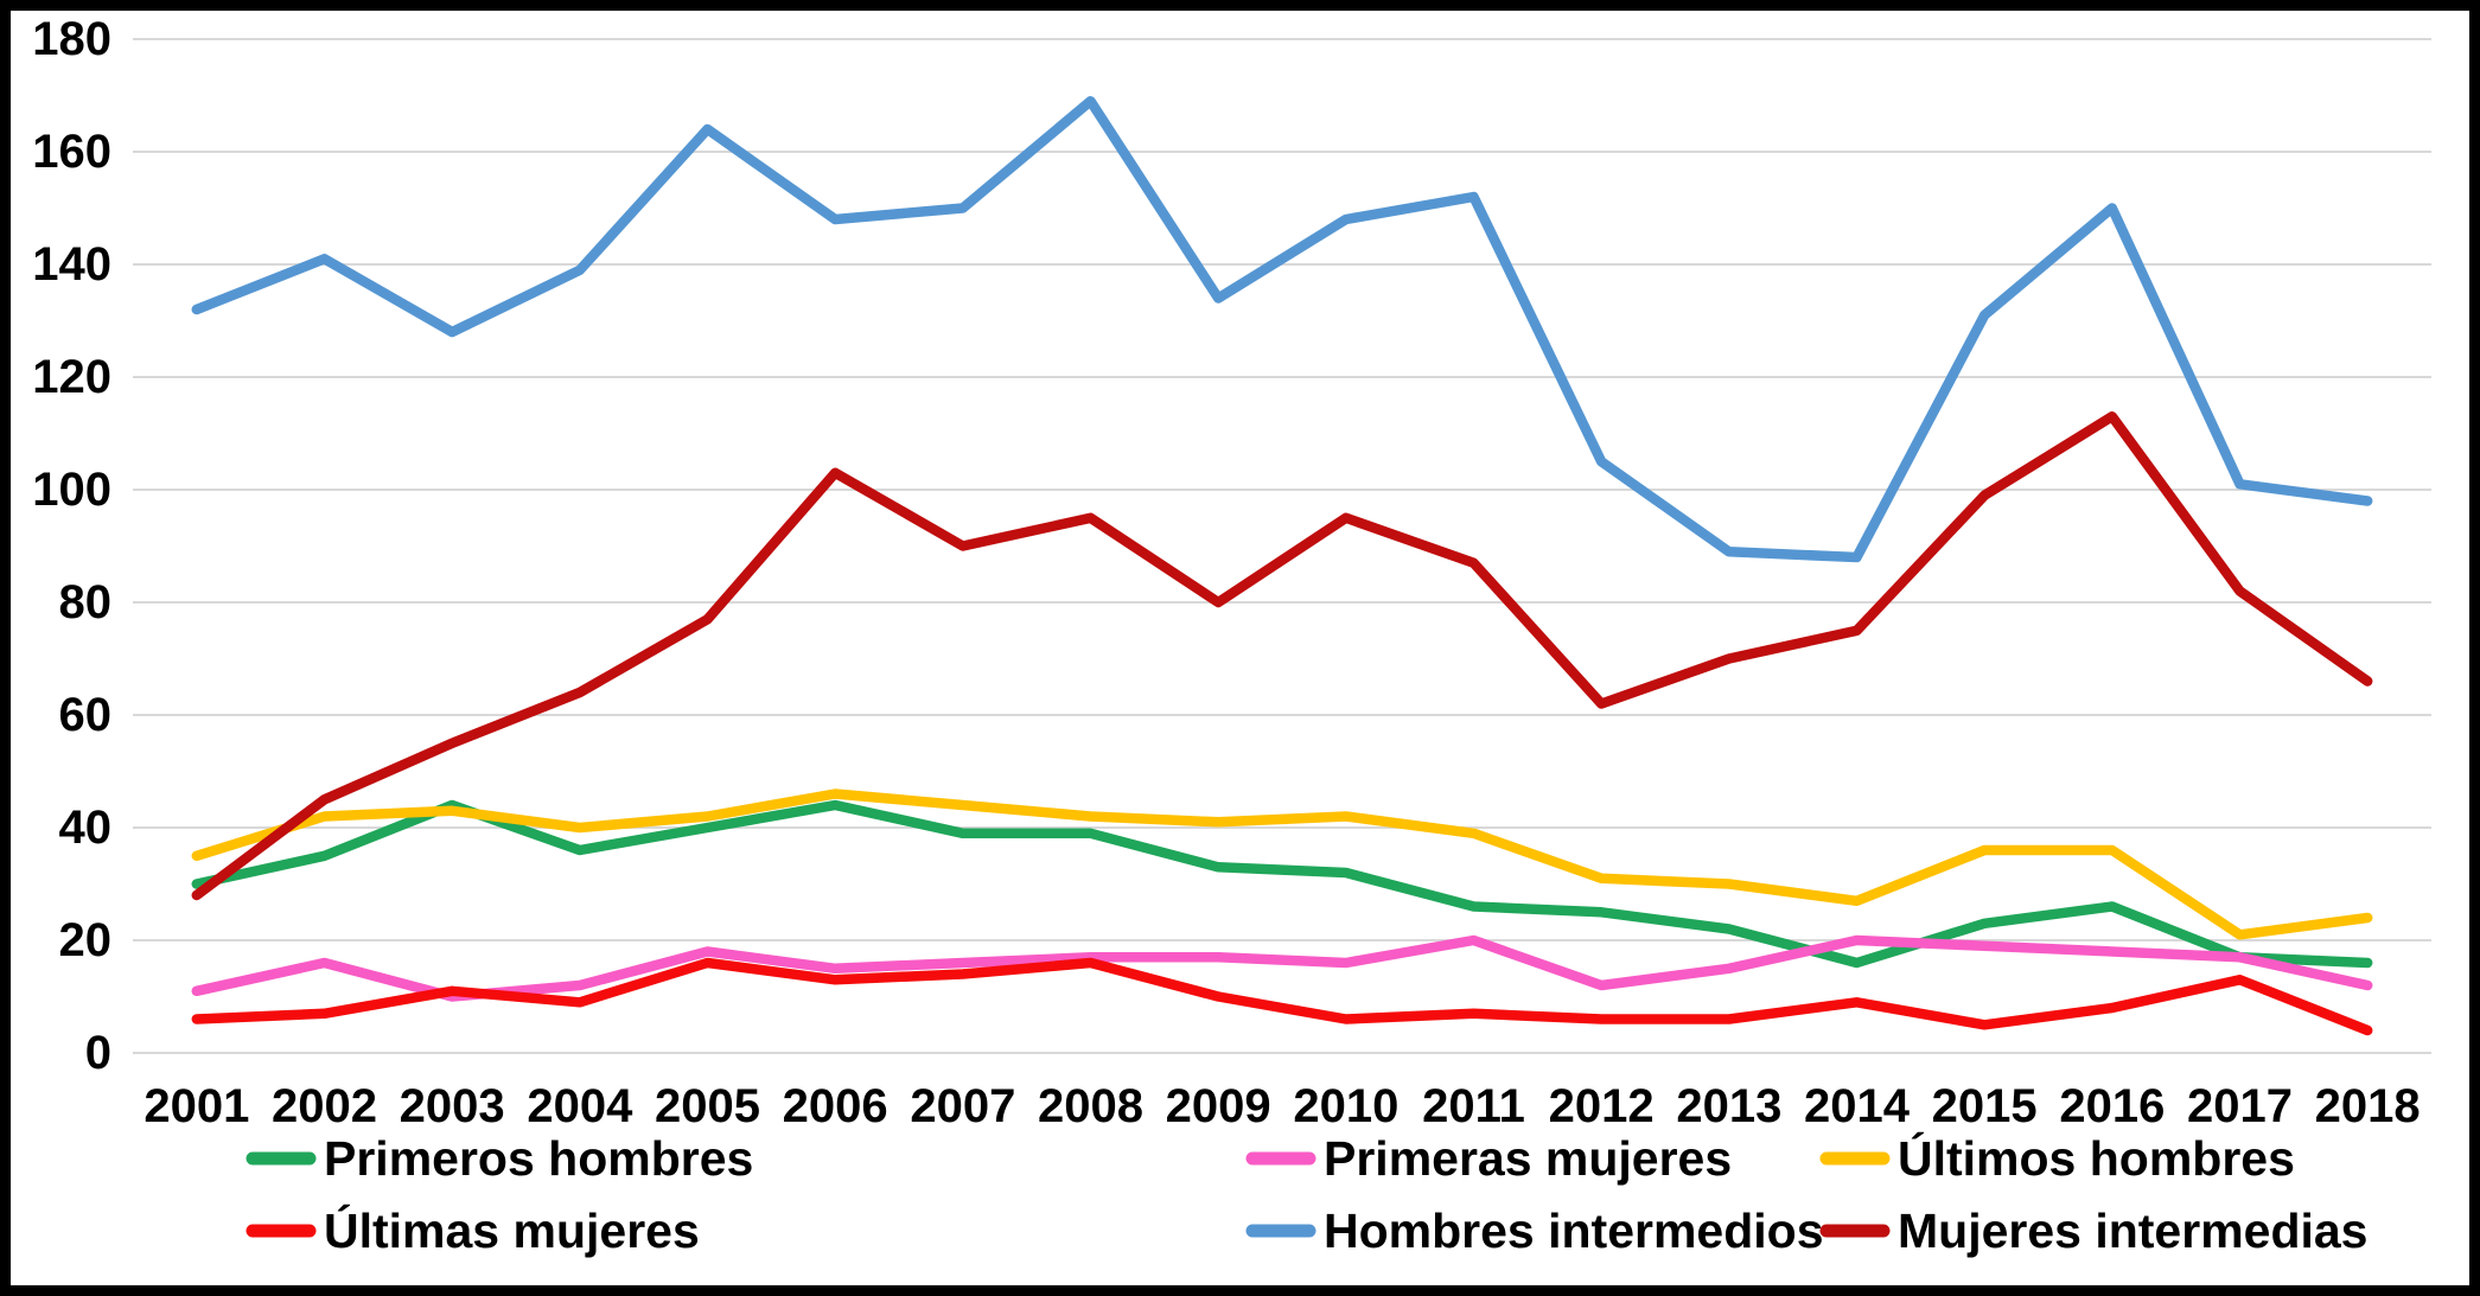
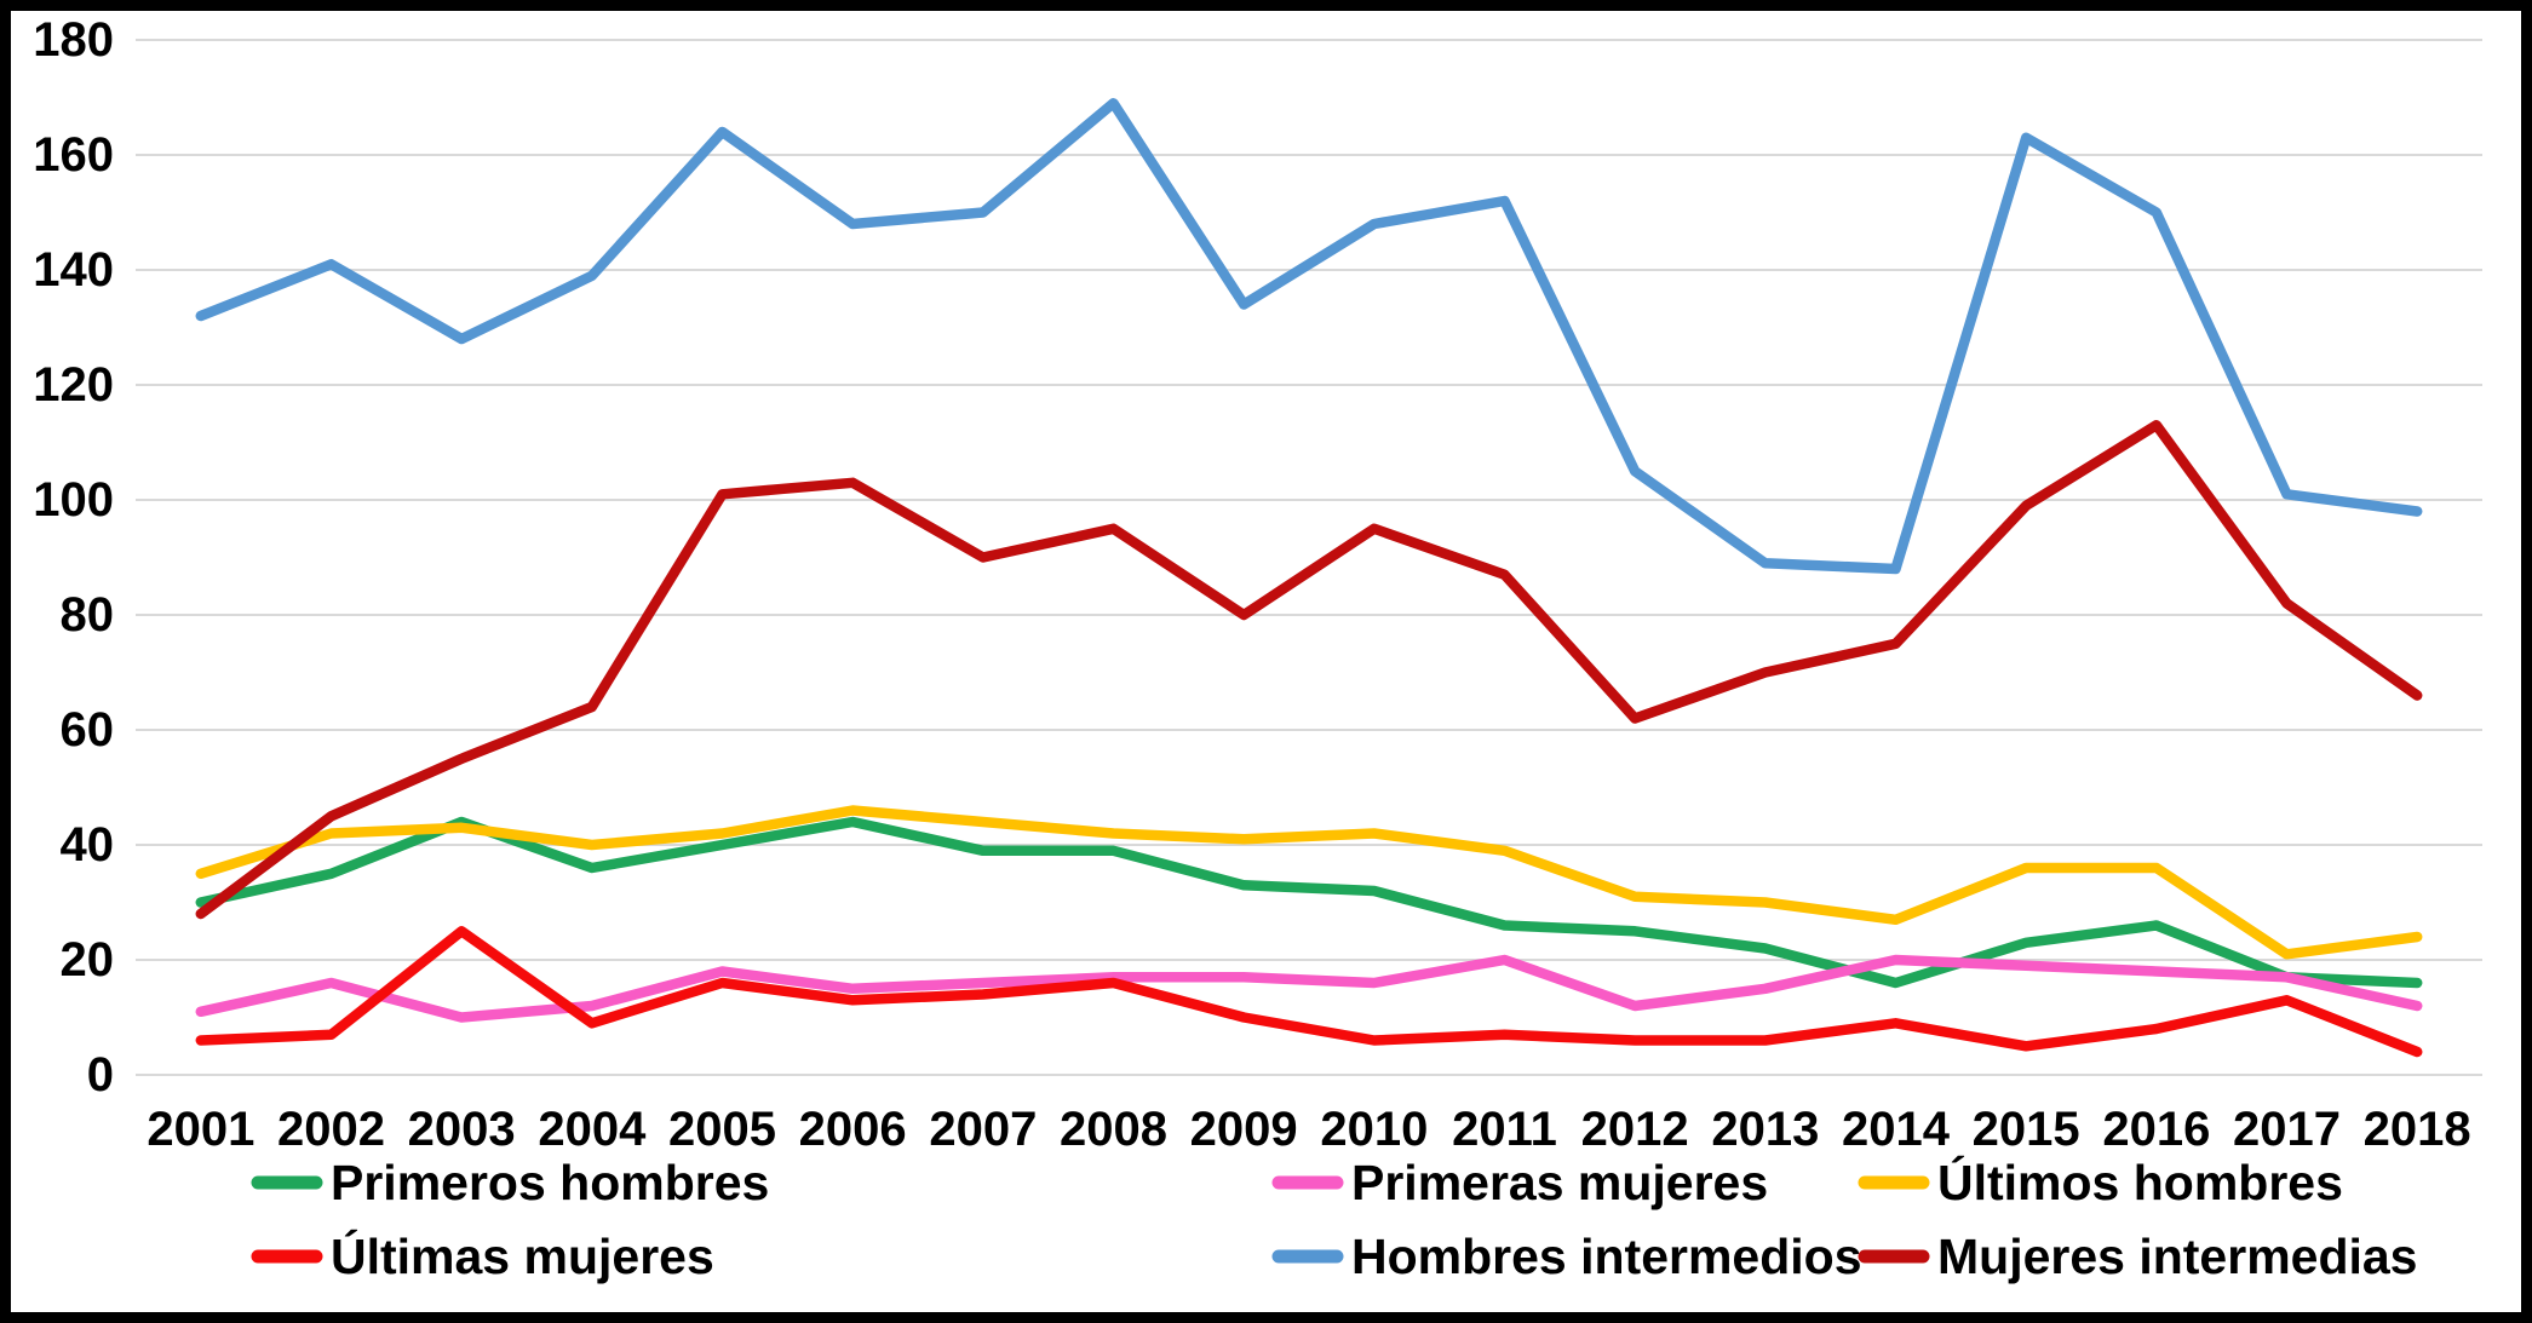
Últimas mujeres/2003: 11 -> 25
Mujeres intermedias/2005: 77 -> 101
Hombres intermedios/2015: 131 -> 163
